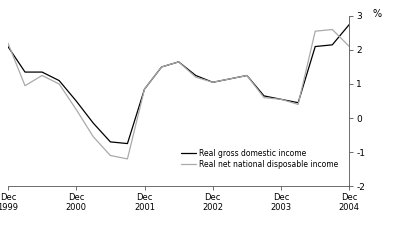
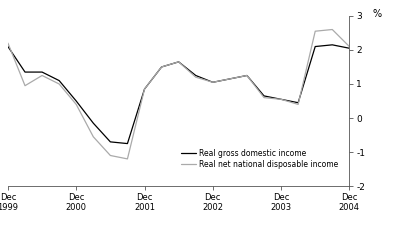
Real net national disposable income/Dec 2000: 0.25 -> 0.40
Real gross domestic income/Dec 2004: 2.75 -> 2.05
